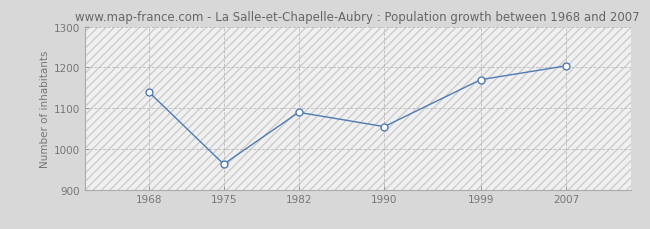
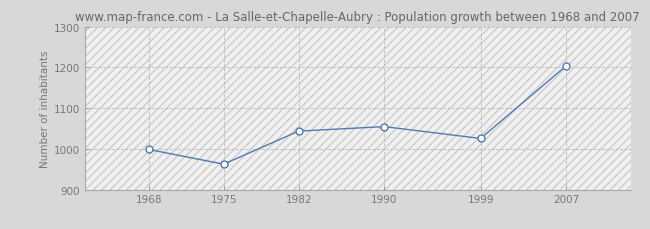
1968: 1140 -> 999
1982: 1090 -> 1044
1999: 1170 -> 1026
